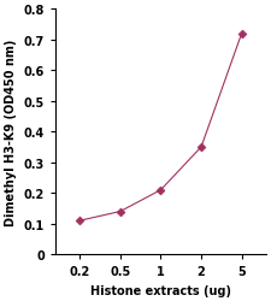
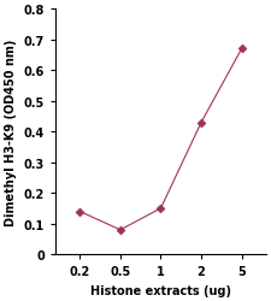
0.2: 0.11 -> 0.14
0.5: 0.14 -> 0.08
1: 0.21 -> 0.15
2: 0.35 -> 0.43
5: 0.72 -> 0.67
